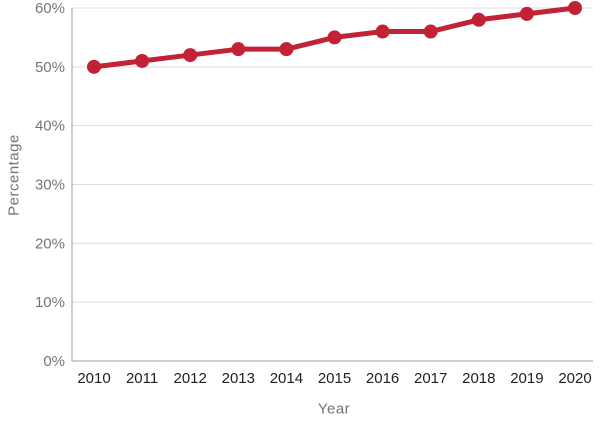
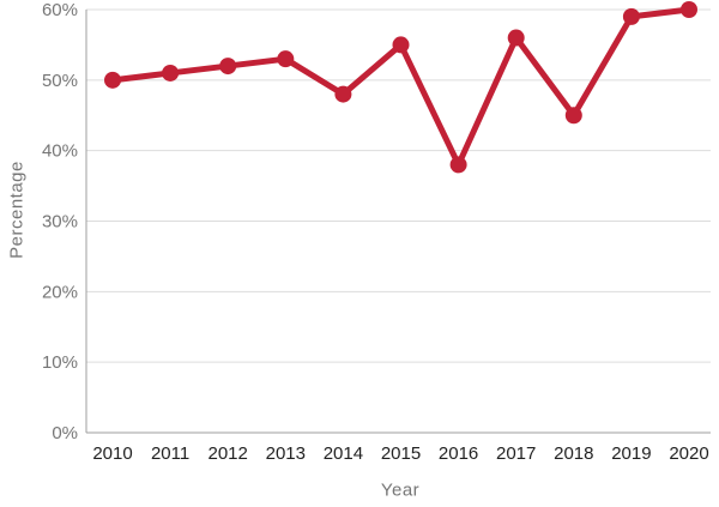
2014: 53% -> 48%
2016: 56% -> 38%
2018: 58% -> 45%
